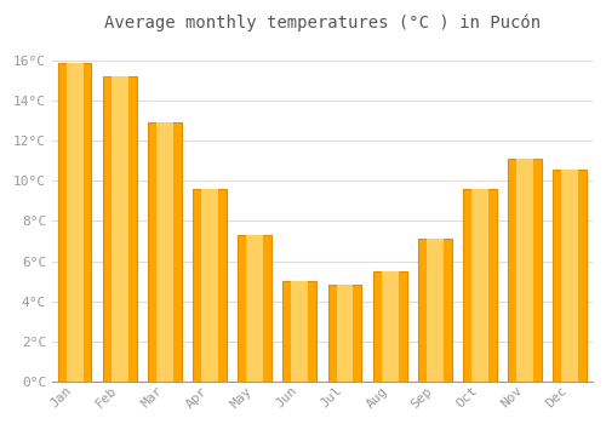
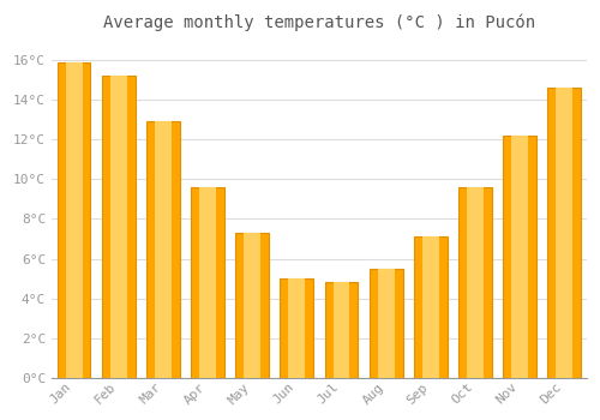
Nov: 11.1°C -> 12.2°C
Dec: 10.6°C -> 14.6°C
